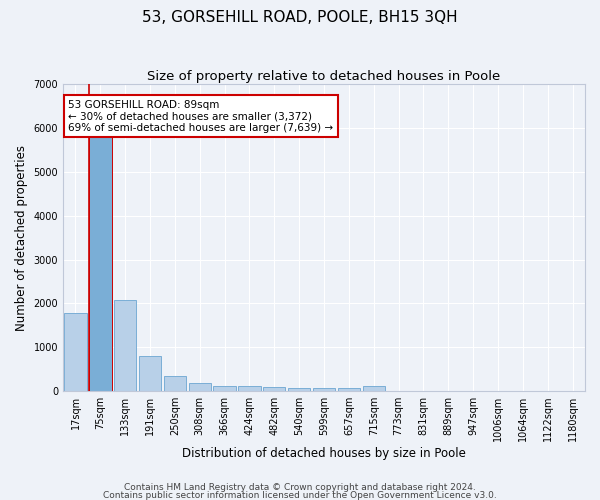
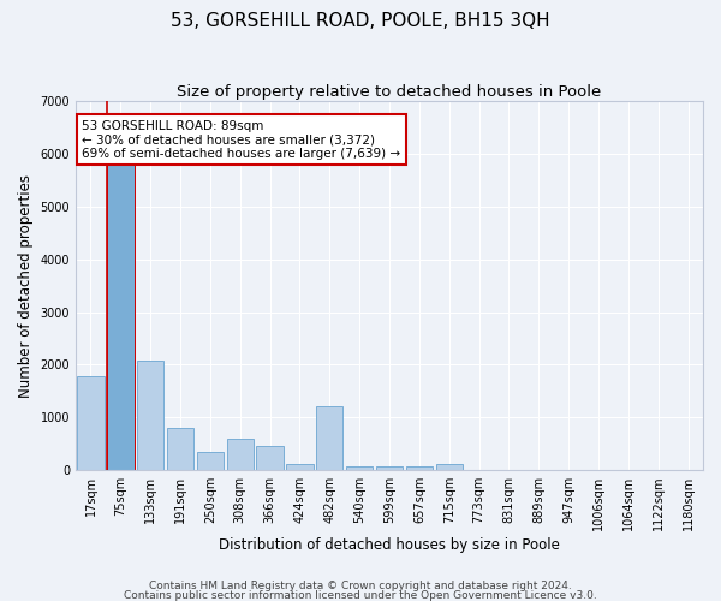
308sqm: 180 -> 600
366sqm: 120 -> 450
482sqm: 100 -> 1200
